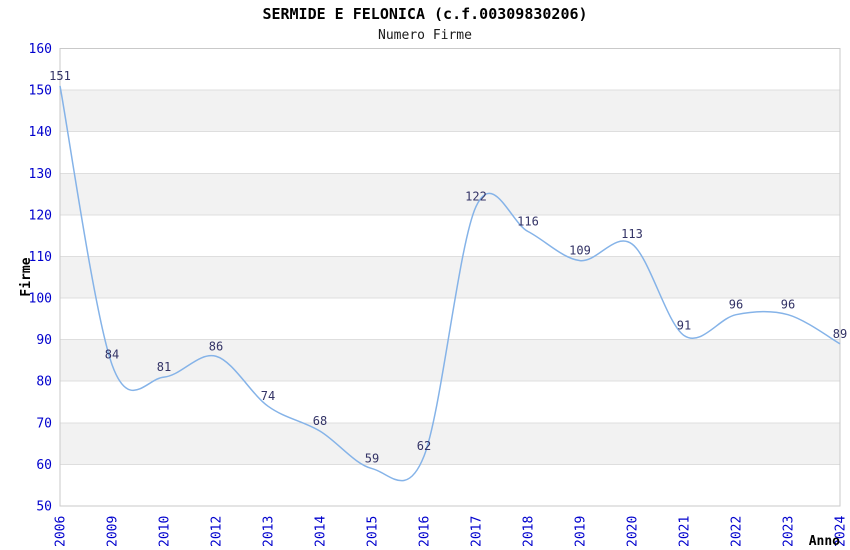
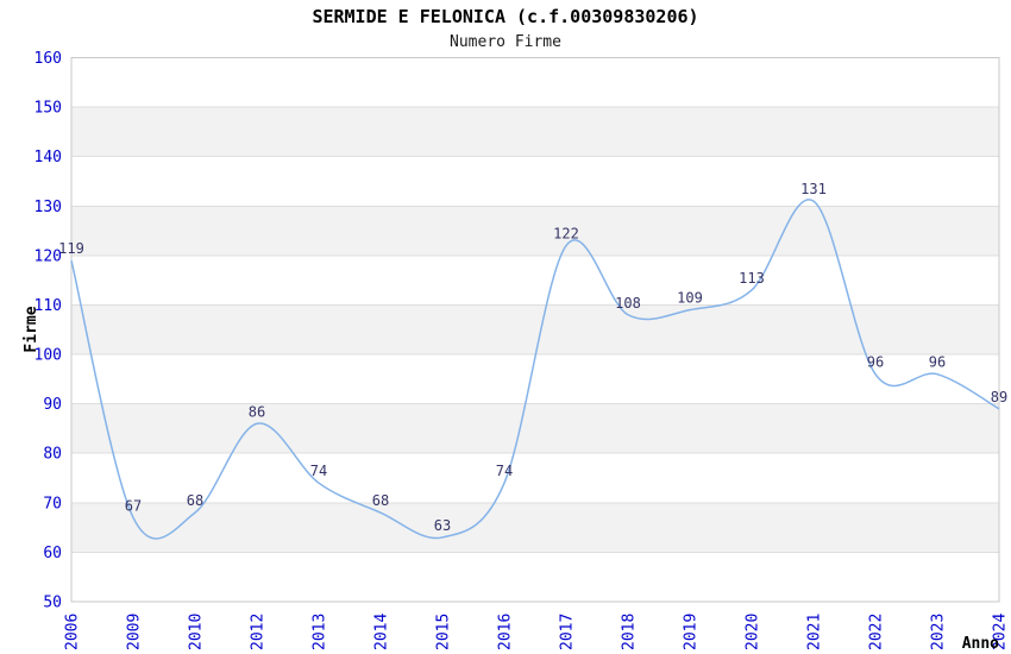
2006: 151 -> 119
2009: 84 -> 67
2010: 81 -> 68
2015: 59 -> 63
2016: 62 -> 74
2018: 116 -> 108
2021: 91 -> 131
